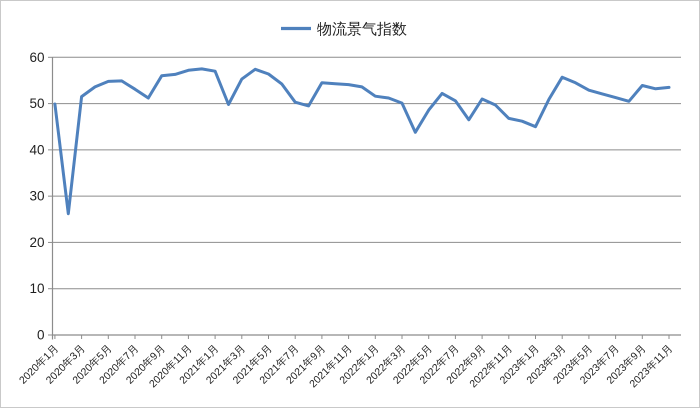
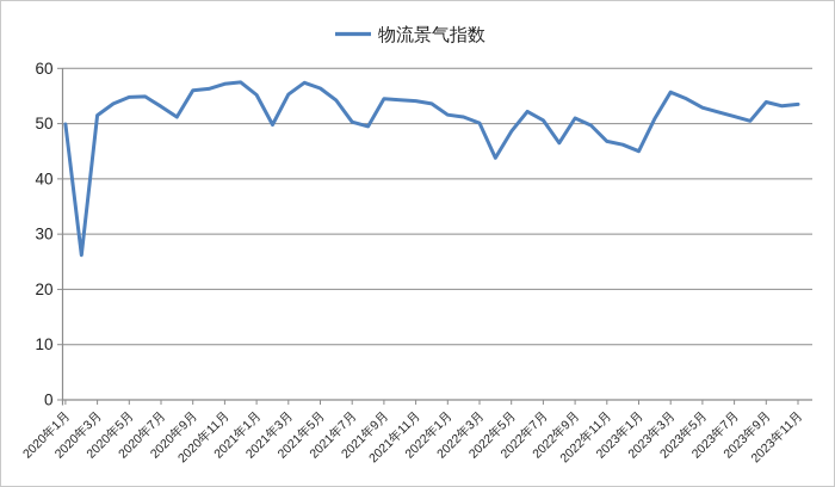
2021年1月: 57 -> 55
